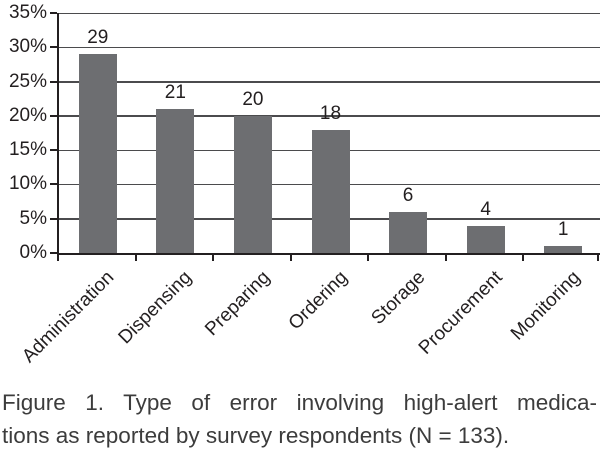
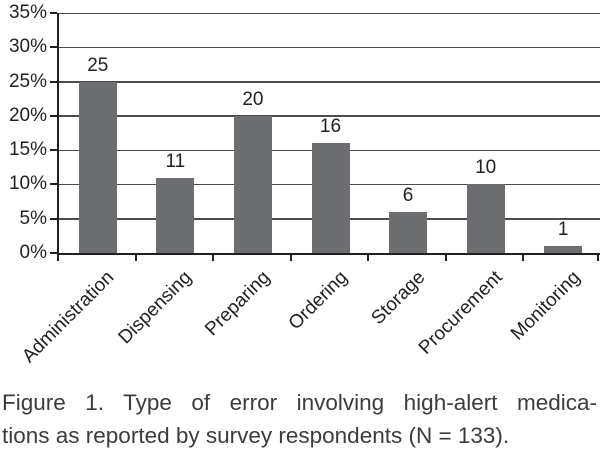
Administration: 29 -> 25
Dispensing: 21 -> 11
Ordering: 18 -> 16
Procurement: 4 -> 10
